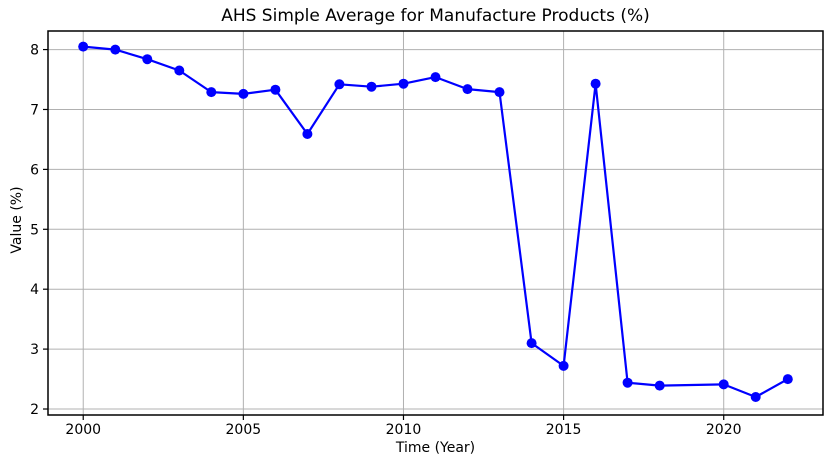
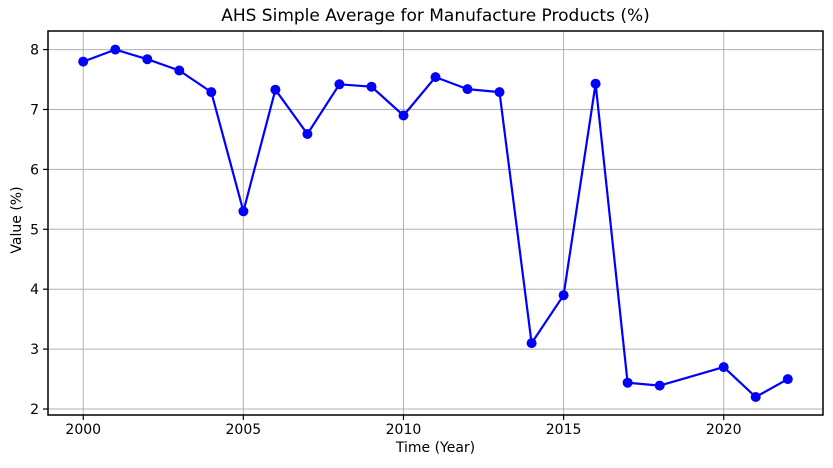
2000: 8.1 -> 7.8
2005: 7.3 -> 5.3
2010: 7.4 -> 6.9
2015: 2.7 -> 3.9
2020: 2.4 -> 2.7
